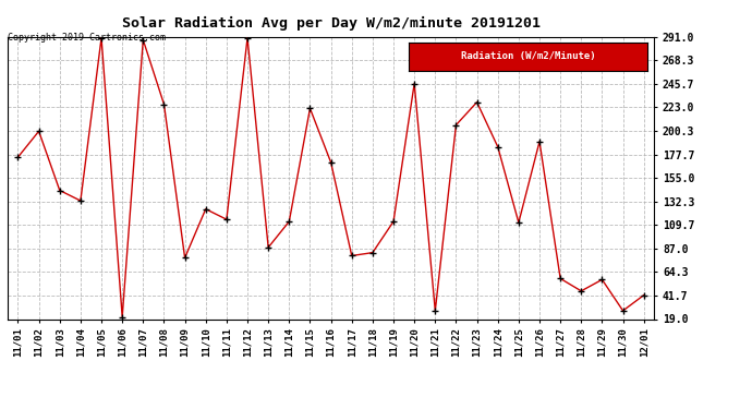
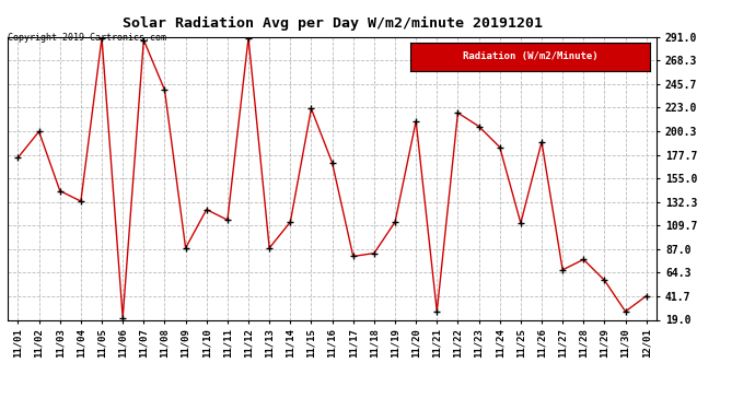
11/08: 226 -> 240
11/09: 78 -> 88
11/20: 246 -> 210
11/22: 206 -> 218
11/23: 228 -> 205
11/27: 58 -> 67
11/28: 46 -> 77
